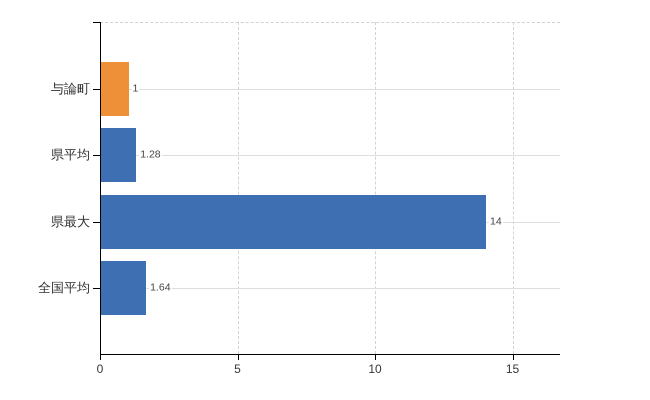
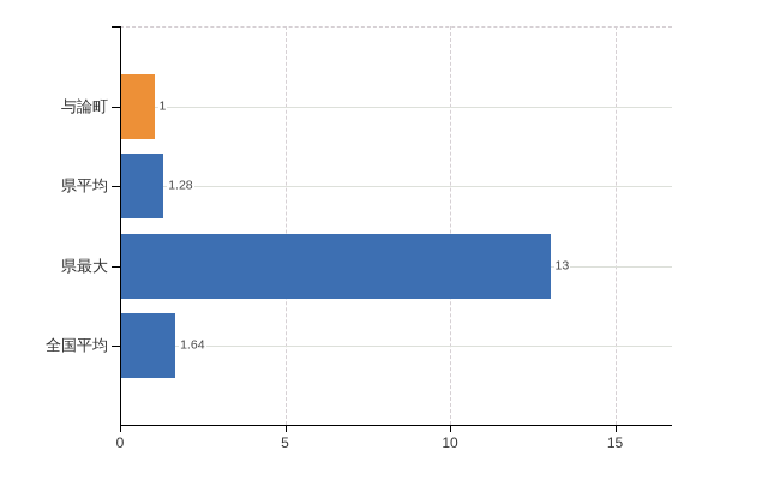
県最大: 14 -> 13
